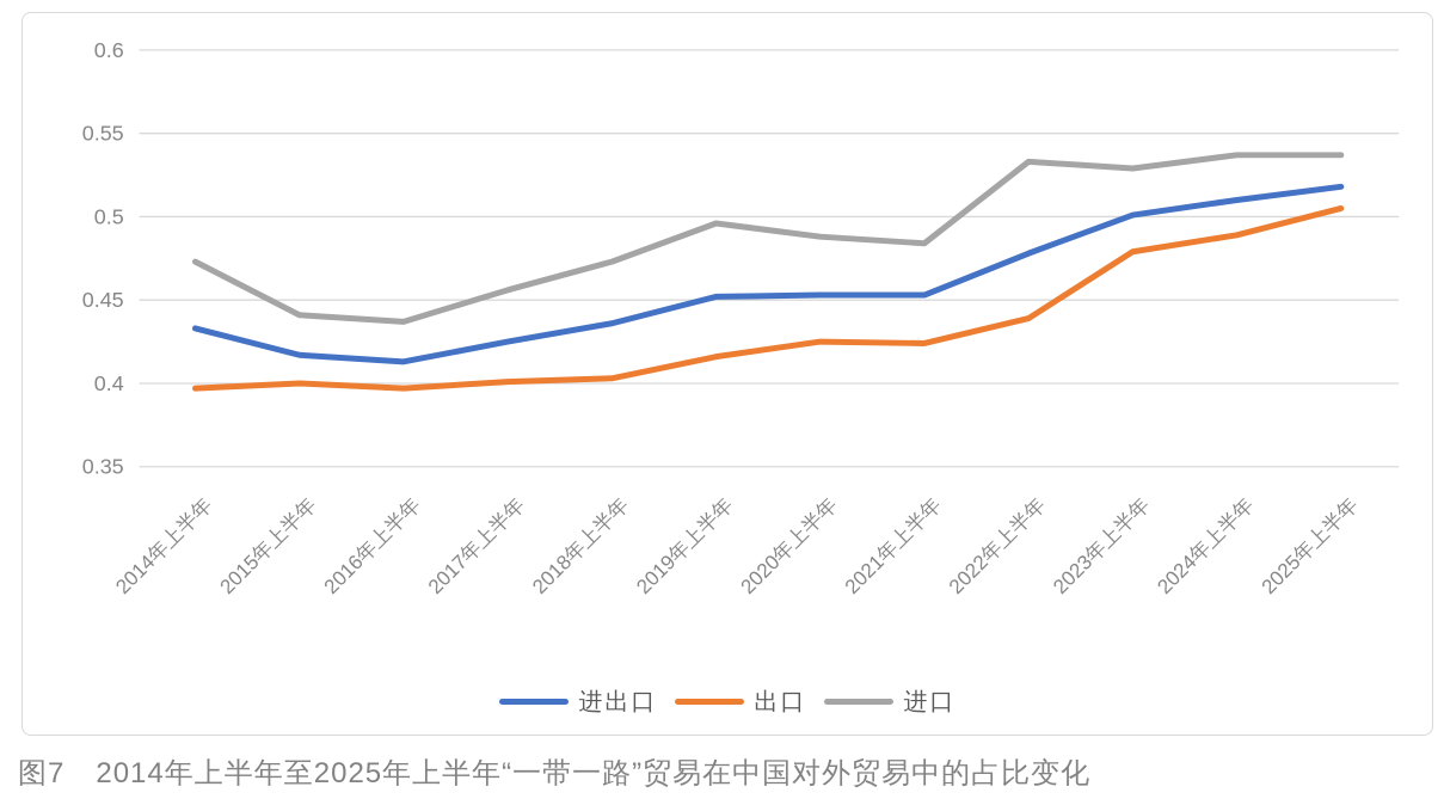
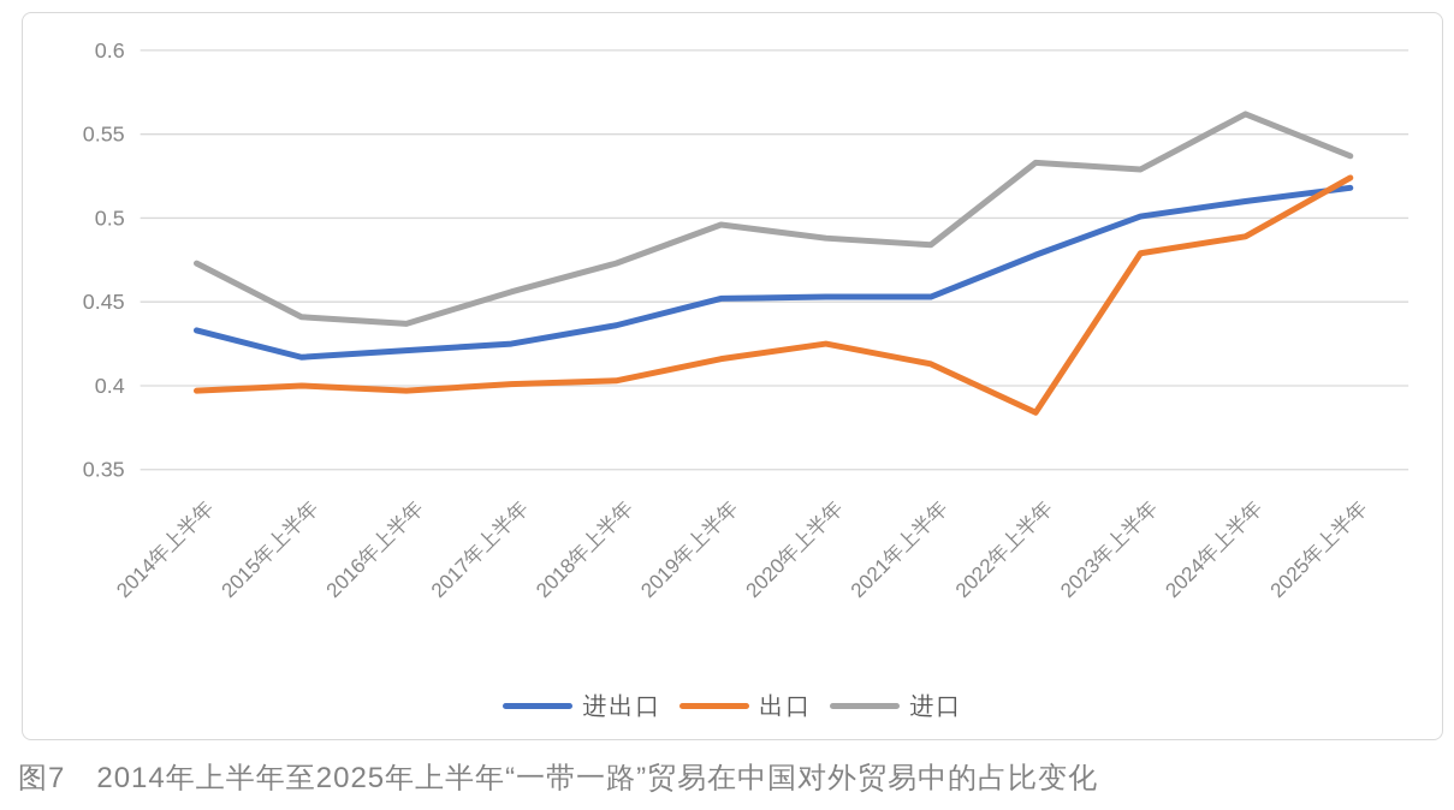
进出口/2016年上半年: 0.413 -> 0.421
出口/2021年上半年: 0.424 -> 0.413
出口/2022年上半年: 0.439 -> 0.384
进口/2024年上半年: 0.537 -> 0.562
出口/2025年上半年: 0.505 -> 0.524
